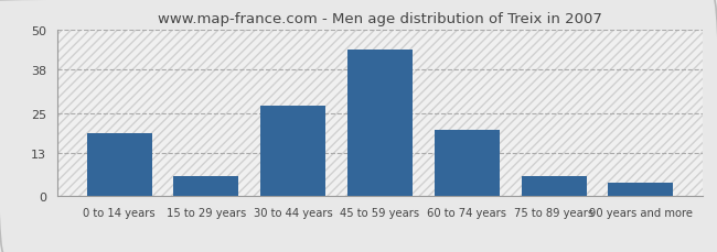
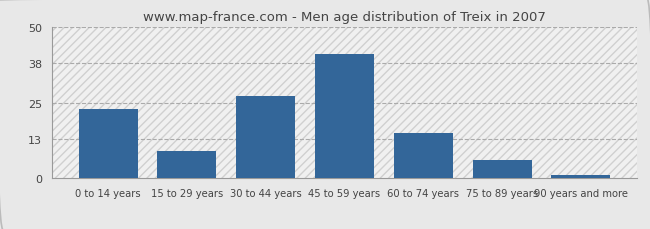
0 to 14 years: 19 -> 23
15 to 29 years: 6 -> 9
45 to 59 years: 44 -> 41
60 to 74 years: 20 -> 15
90 years and more: 4 -> 1
